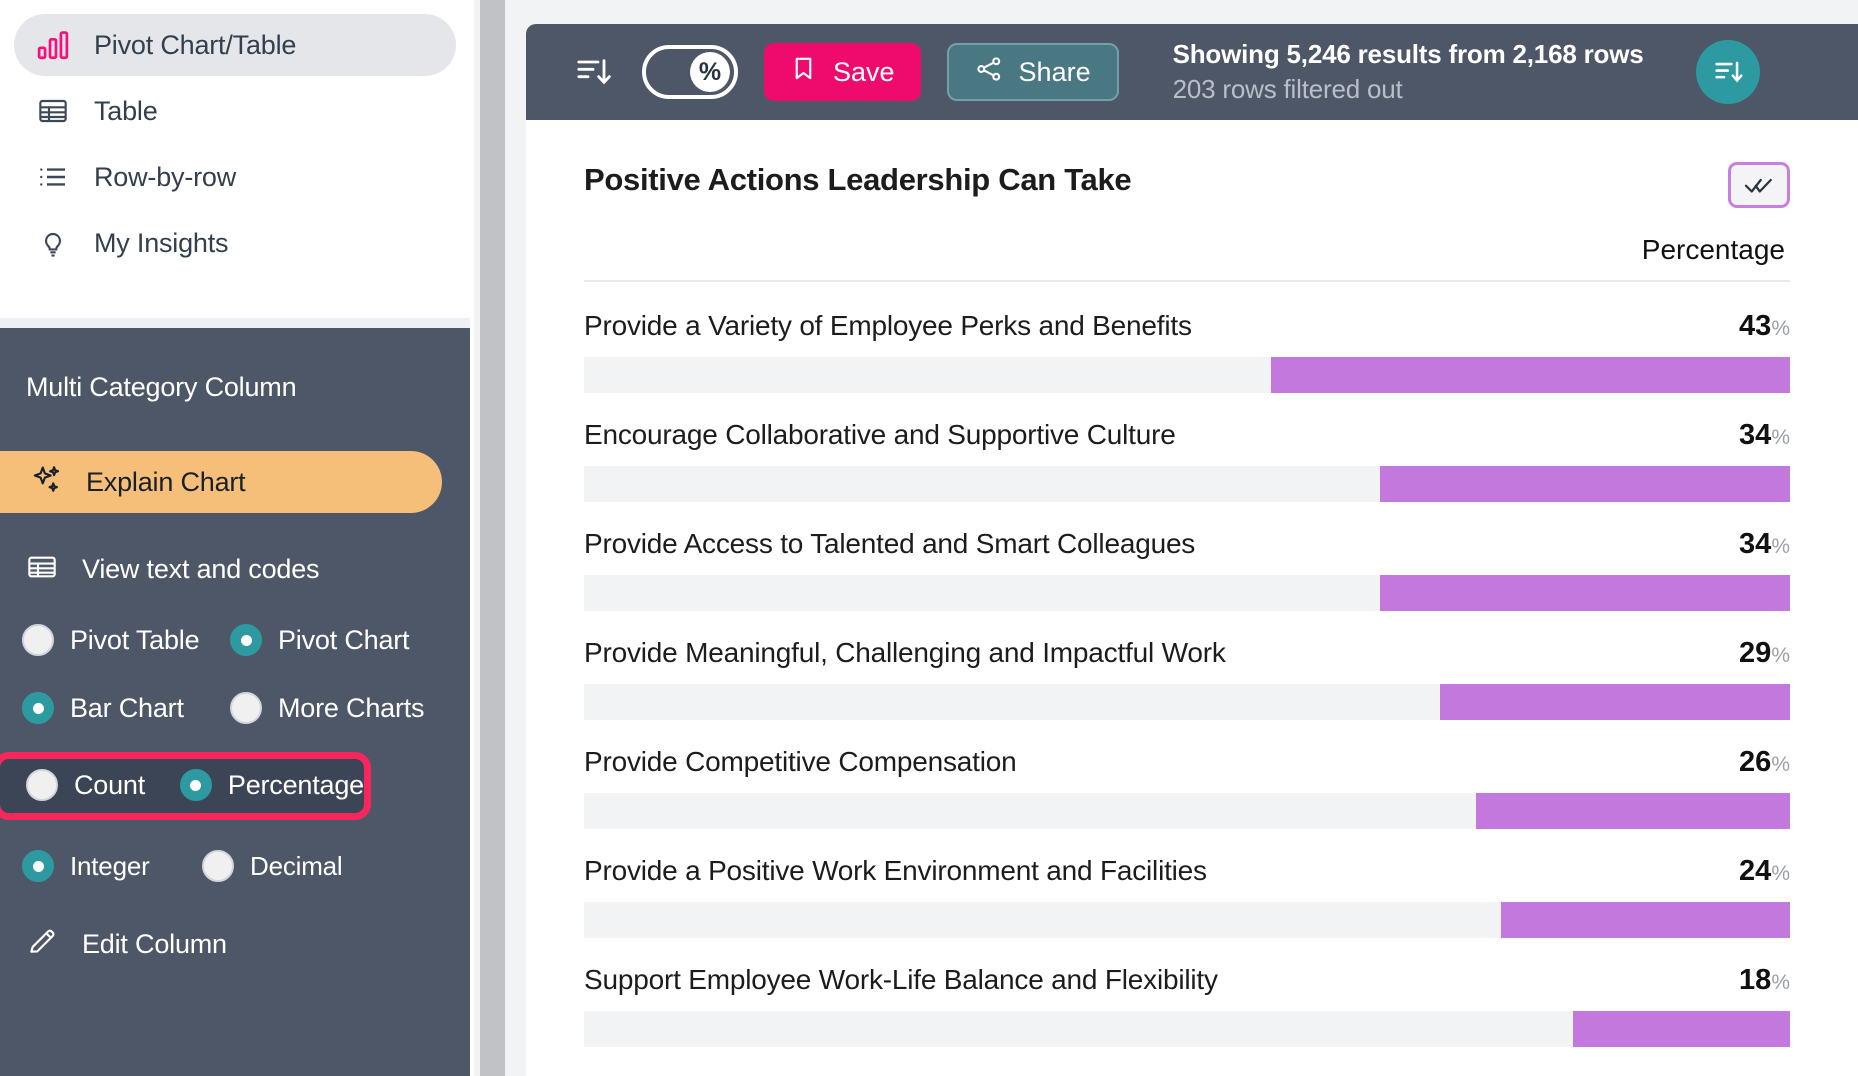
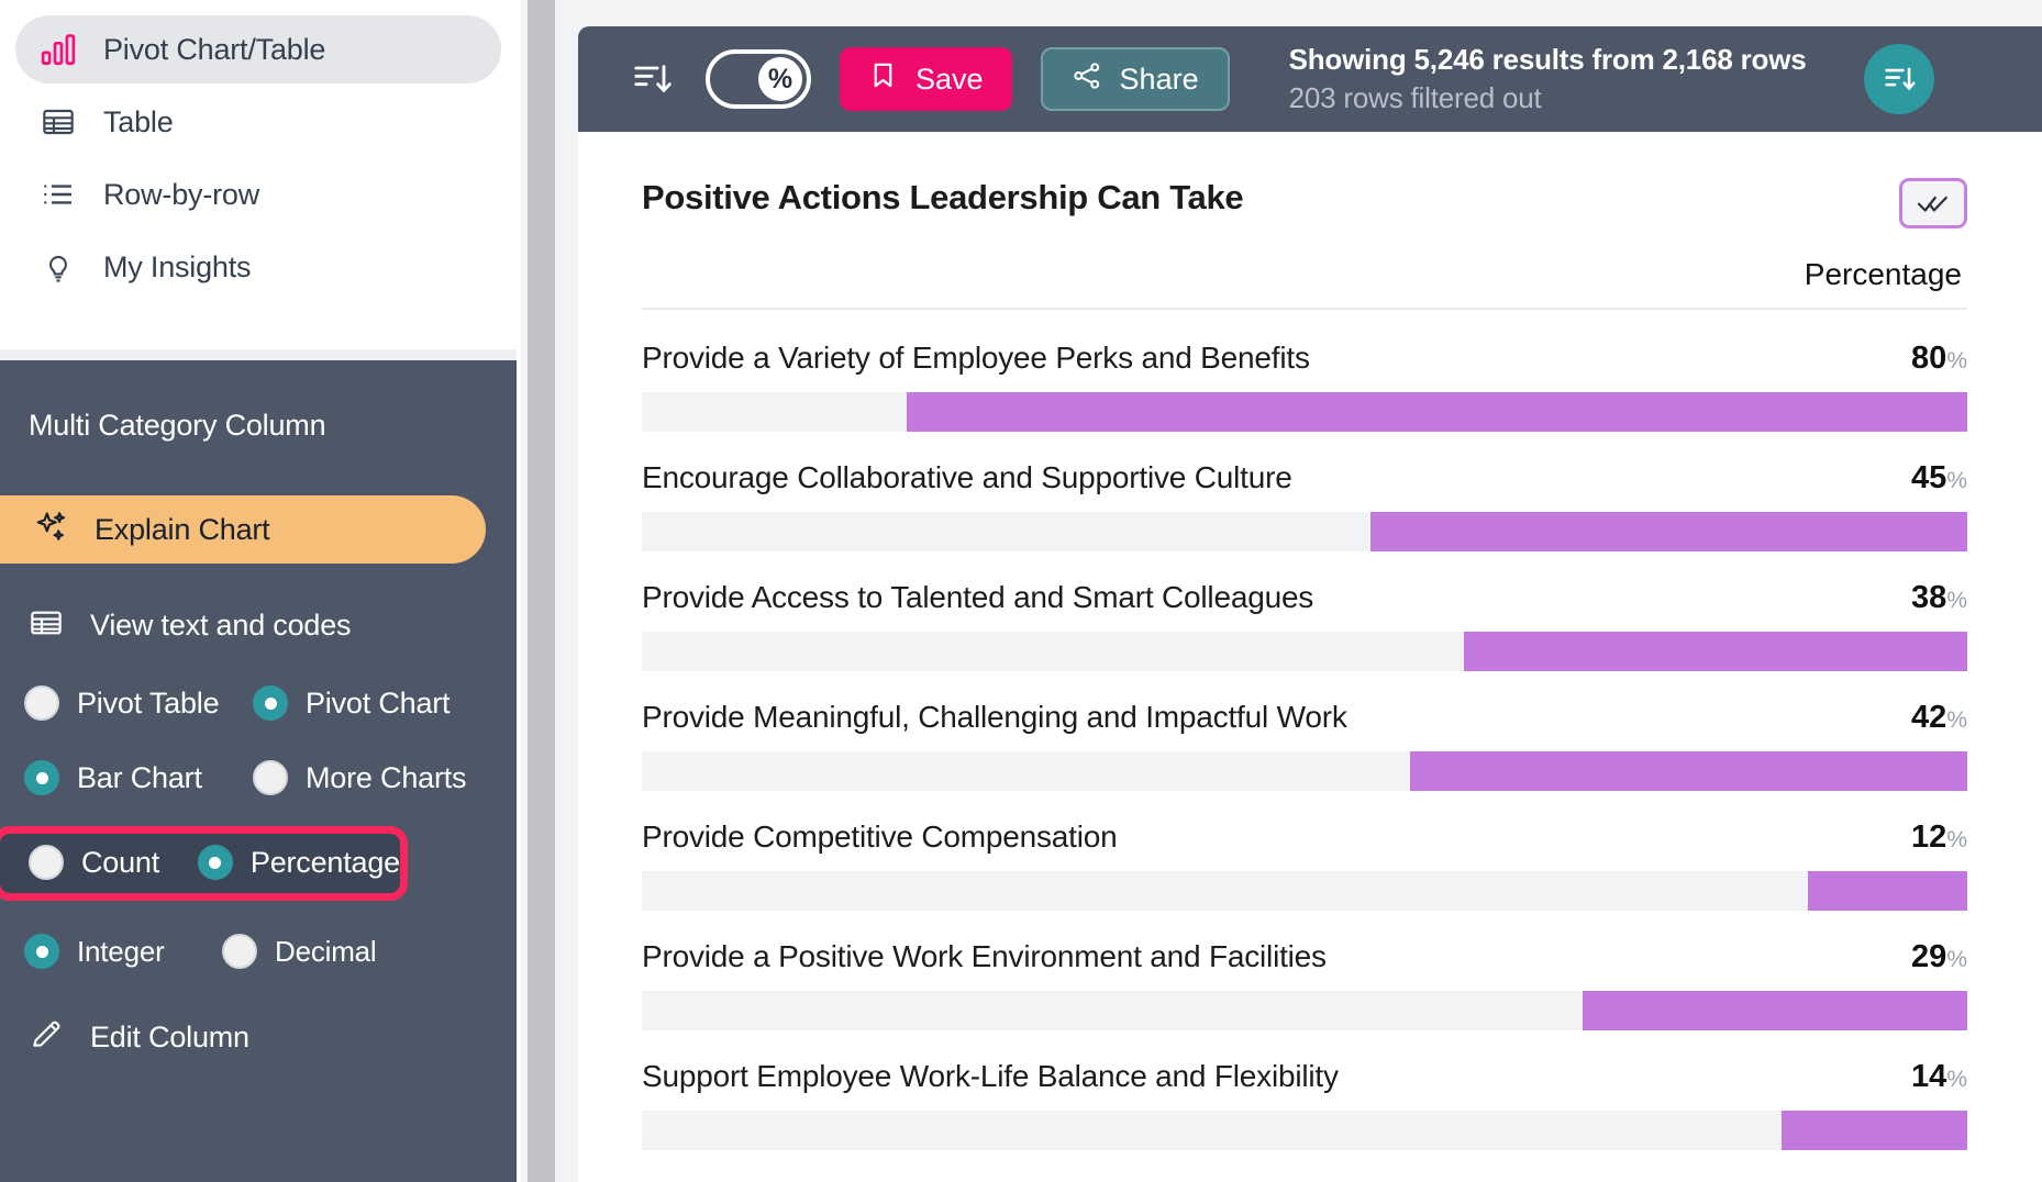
Provide a Variety of Employee Perks and Benefits: 43 -> 80
Encourage Collaborative and Supportive Culture: 34 -> 45
Provide Access to Talented and Smart Colleagues: 34 -> 38
Provide Meaningful, Challenging and Impactful Work: 29 -> 42
Provide Competitive Compensation: 26 -> 12
Provide a Positive Work Environment and Facilities: 24 -> 29
Support Employee Work-Life Balance and Flexibility: 18 -> 14
